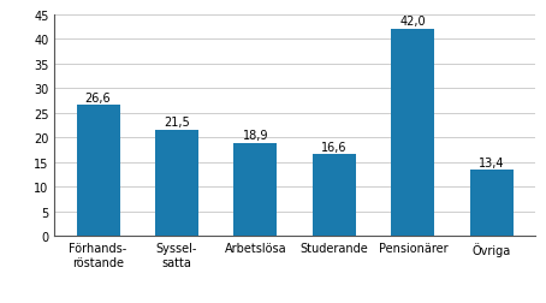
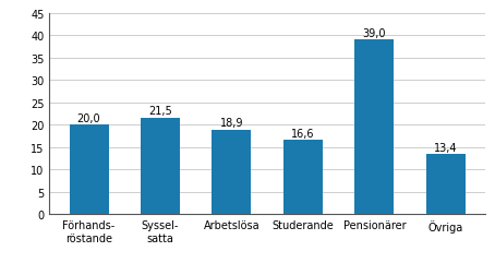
Förhands- röstande: 26,6 -> 20,0
Pensionärer: 42,0 -> 39,0
